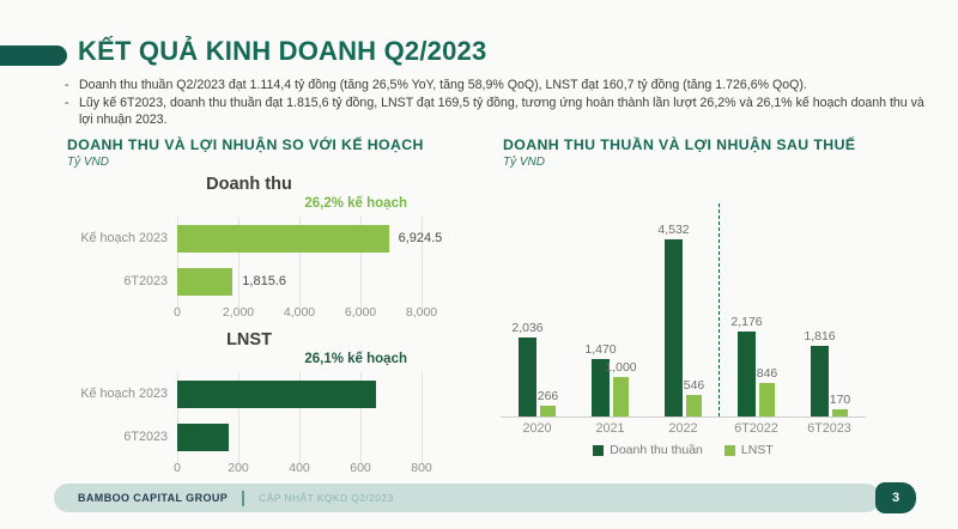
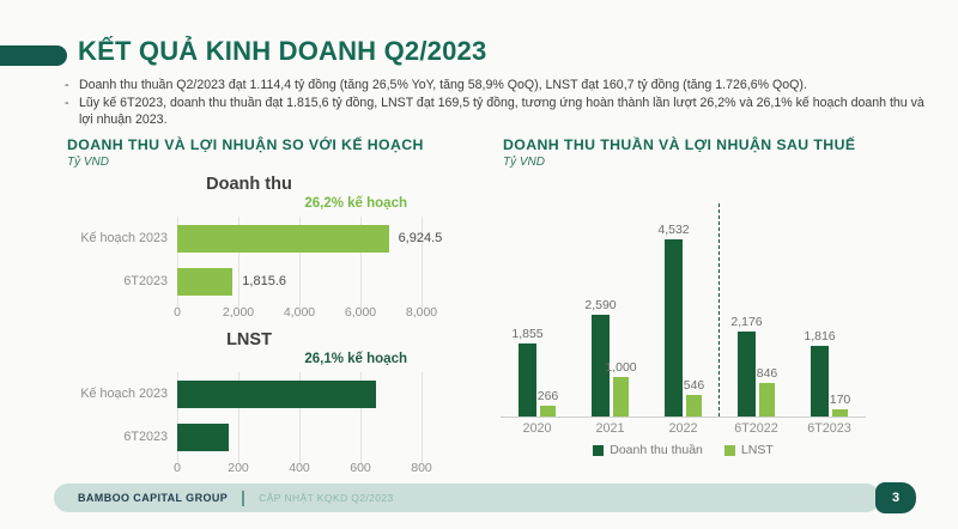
DOANH THU THUẦN VÀ LỢI NHUẬN SAU THUẾ/Doanh thu thuần/2020: 2,036 -> 1,855
DOANH THU THUẦN VÀ LỢI NHUẬN SAU THUẾ/Doanh thu thuần/2021: 1,470 -> 2,590
